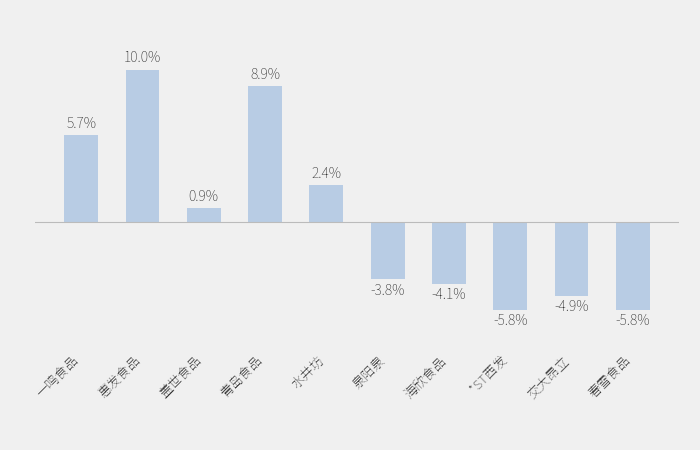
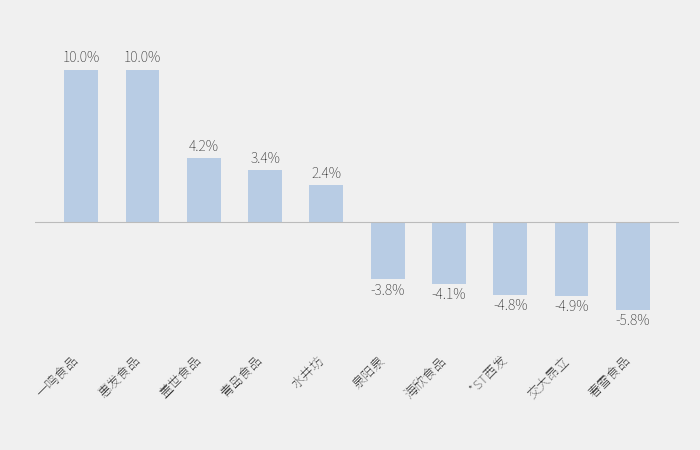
一鸣食品: 5.7% -> 10.0%
盖世食品: 0.9% -> 4.2%
青岛食品: 8.9% -> 3.4%
*ST西发: -5.8% -> -4.8%
